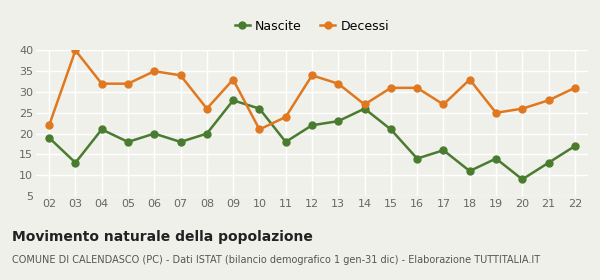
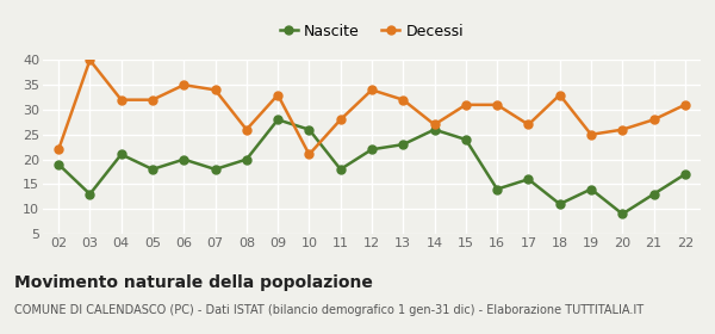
Decessi/11: 24 -> 28
Nascite/15: 21 -> 24
